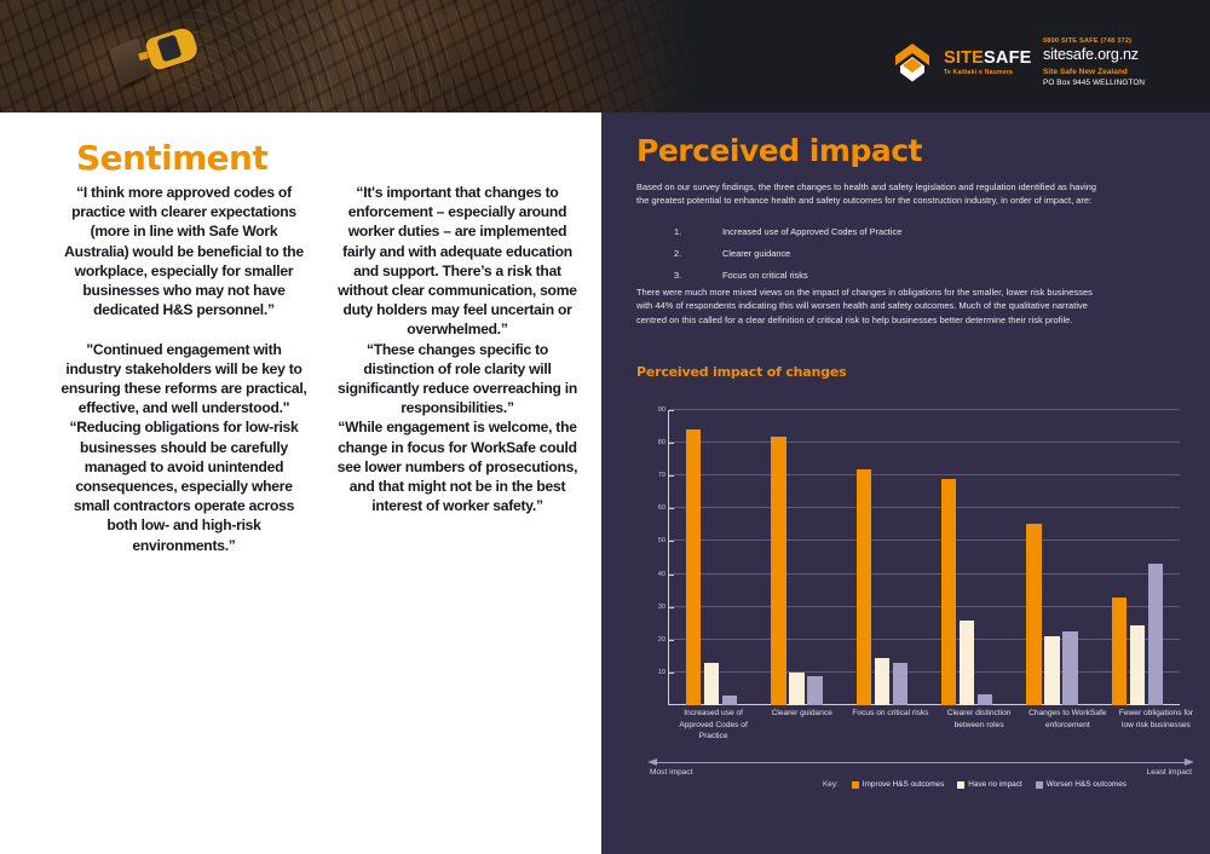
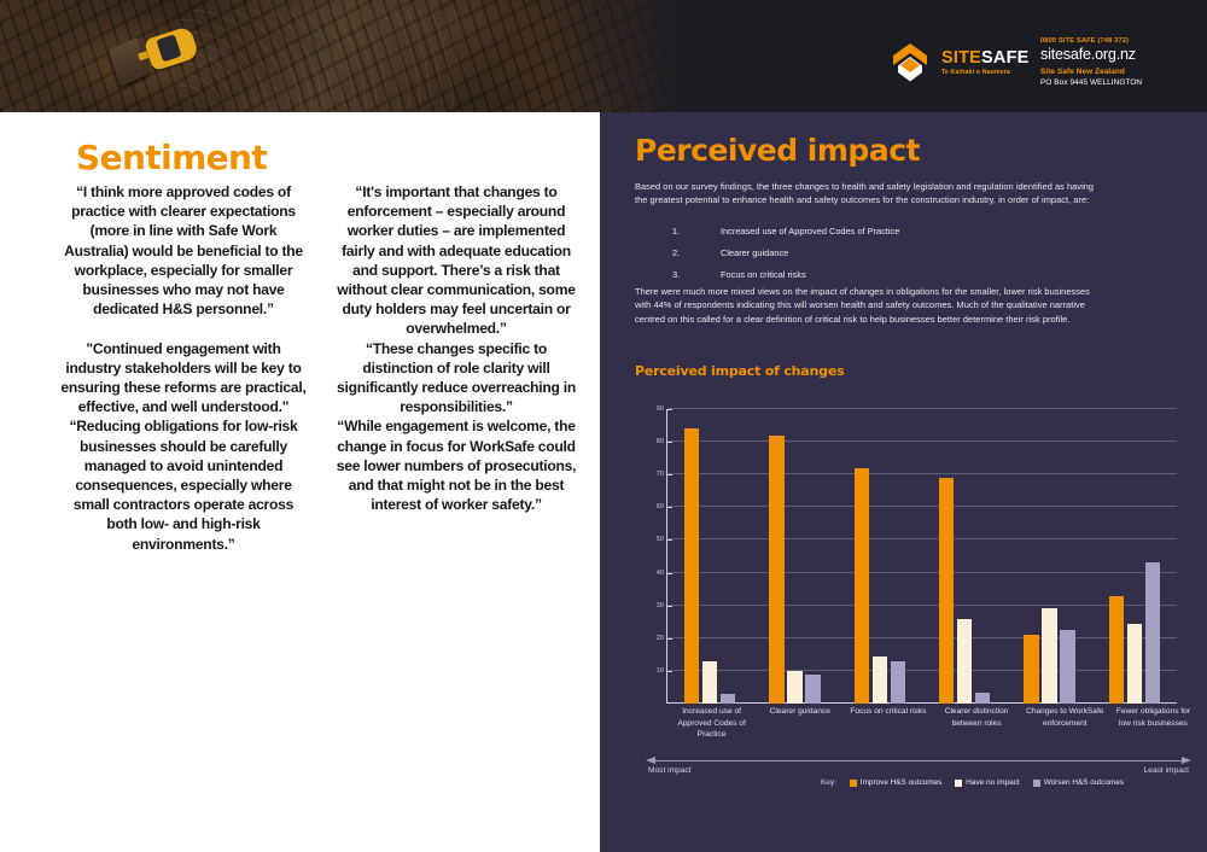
Improve H&S outcomes/Changes to WorkSafe enforcement: 56 -> 21
Have no impact/Changes to WorkSafe enforcement: 21 -> 29
